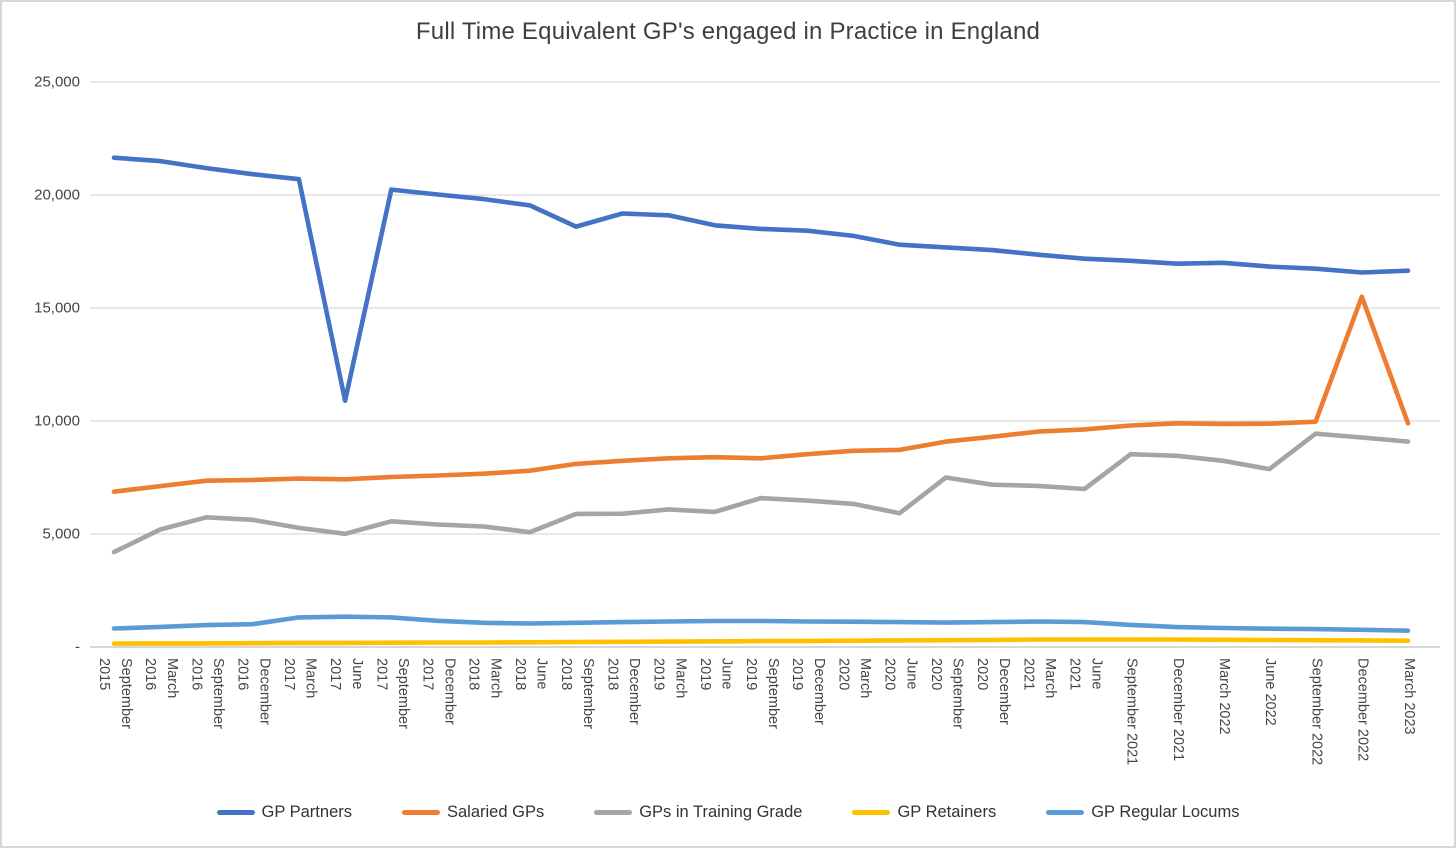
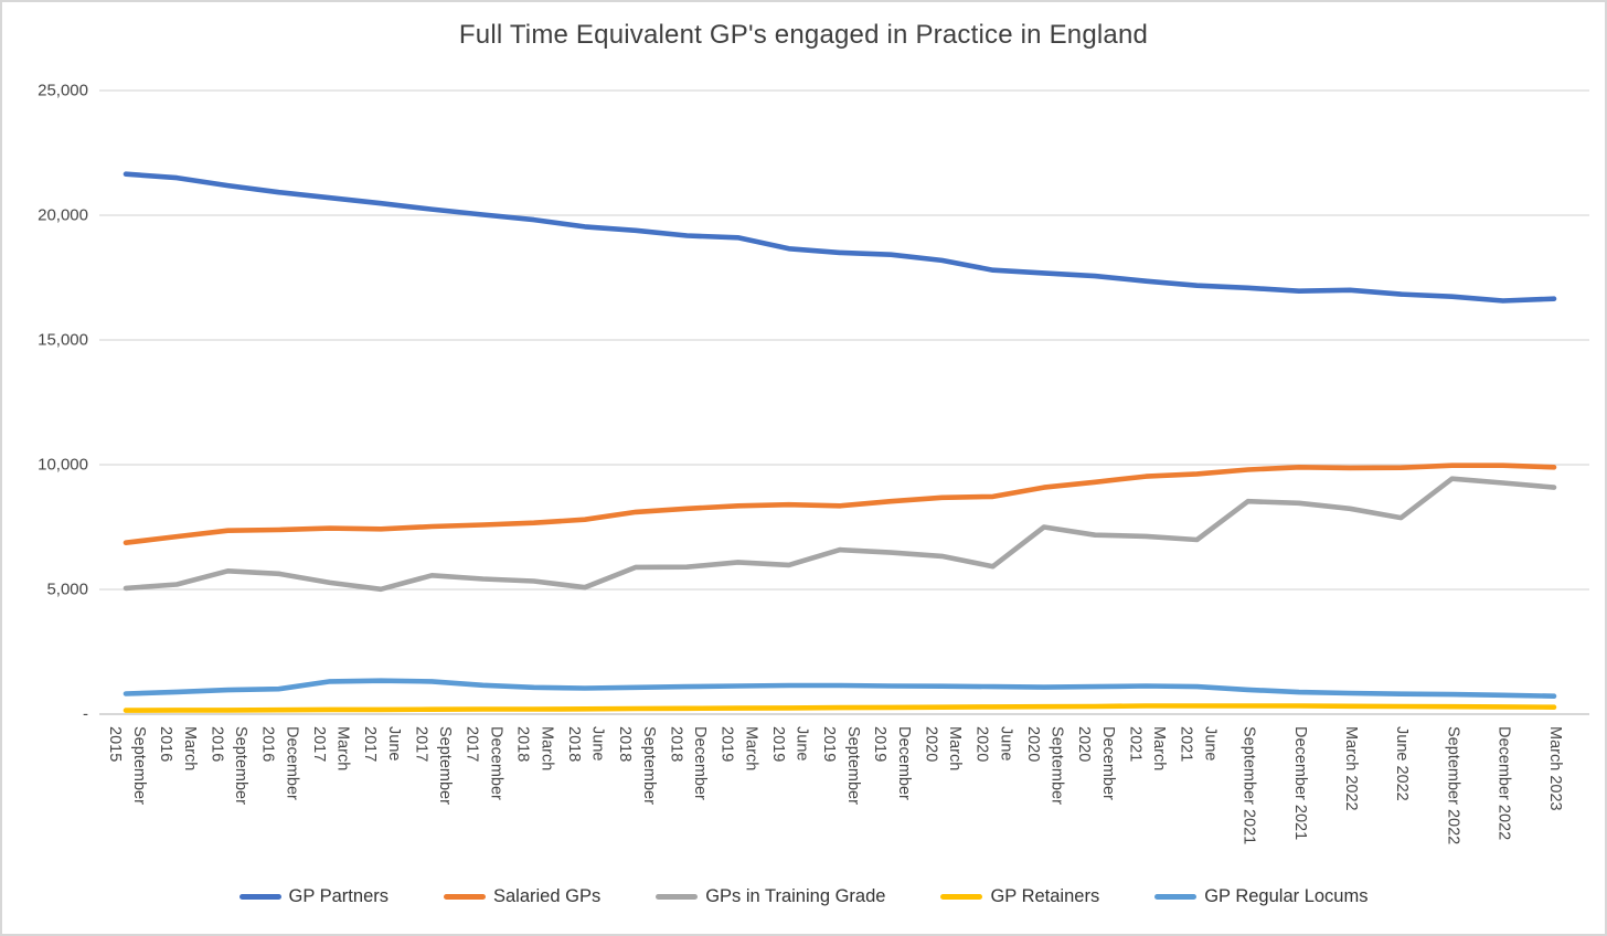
GPs in Training Grade/September 2015: 4200 -> 5000
GP Partners/June 2017: 10900 -> 20500
GP Partners/September 2018: 18600 -> 19400
Salaried GPs/December 2022: 15500 -> 10000
